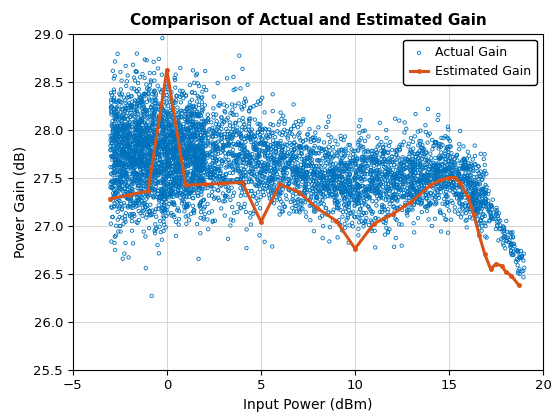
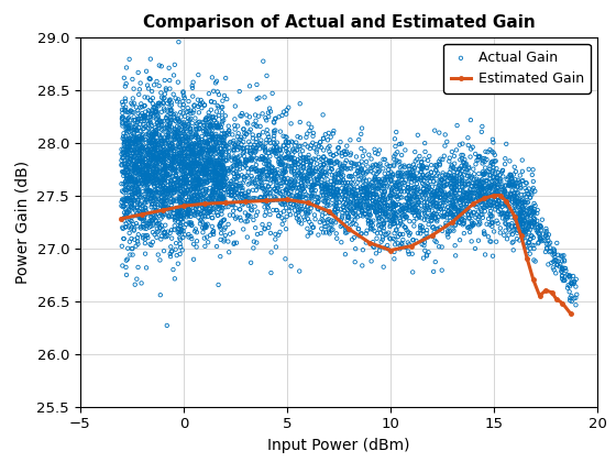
Estimated Gain/0: 28.62 -> 27.40
Estimated Gain/5: 27.04 -> 27.46
Estimated Gain/10: 26.76 -> 26.98
